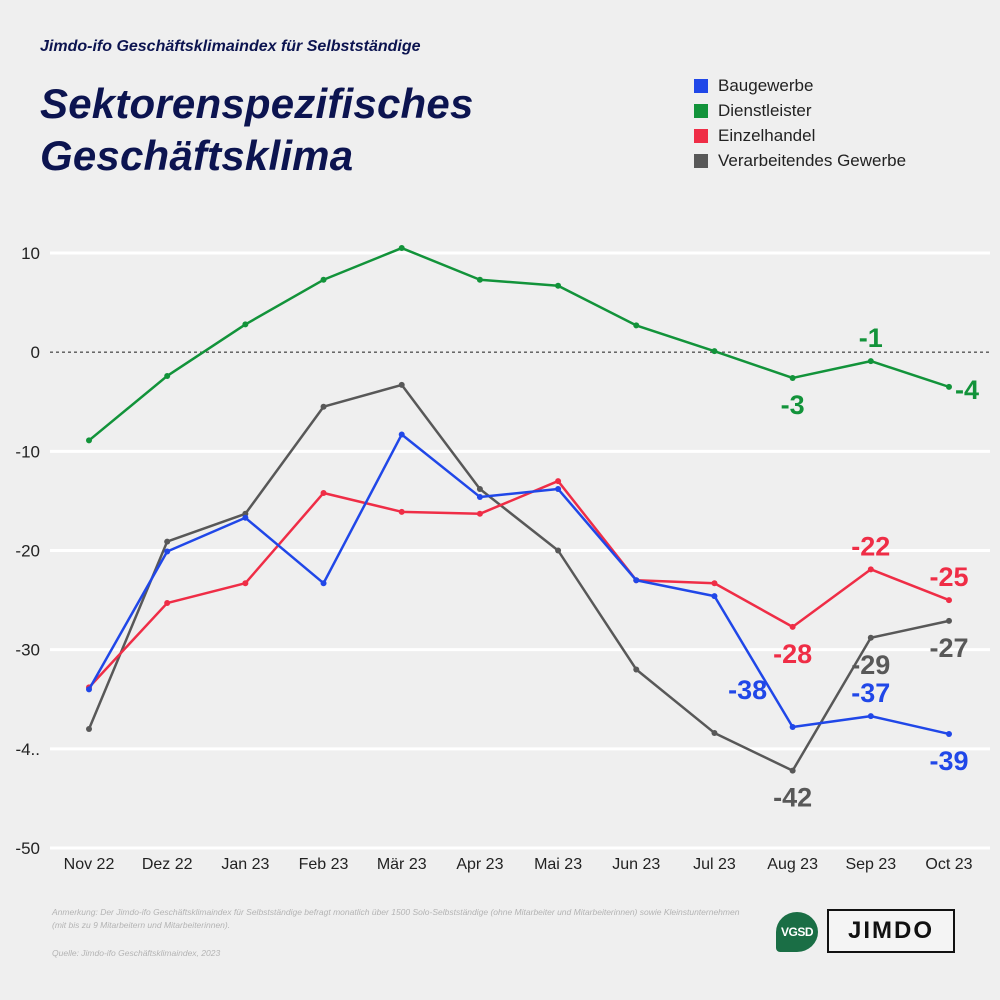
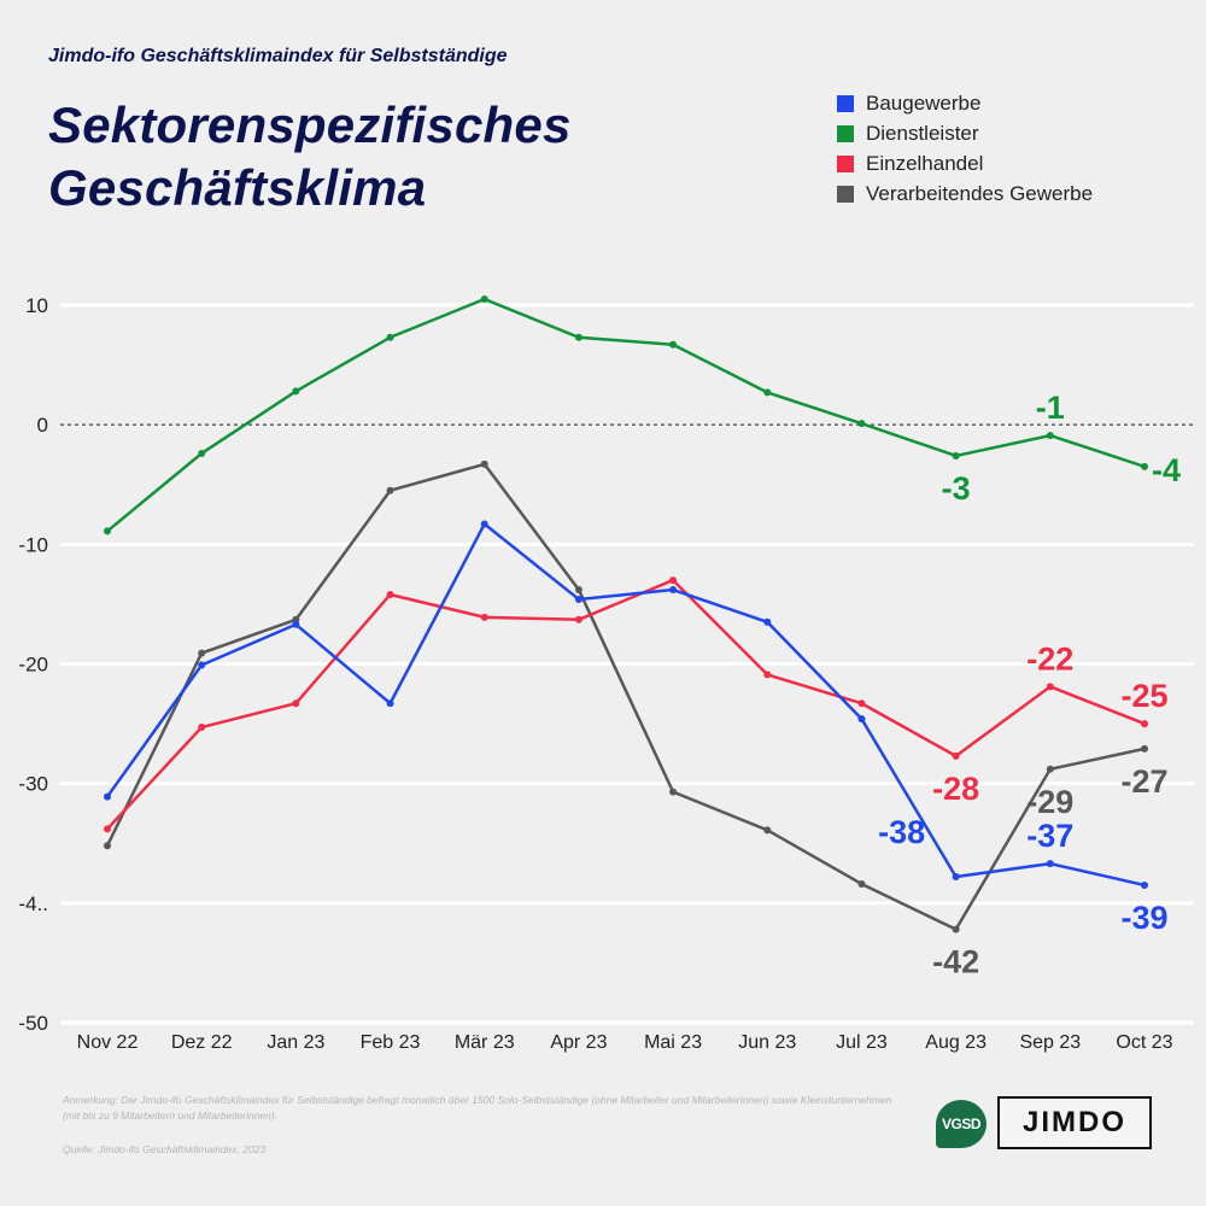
Baugewerbe/Nov 22: -34 -> -31
Verarbeitendes Gewerbe/Nov 22: -38 -> -35
Verarbeitendes Gewerbe/Mai 23: -20 -> -31
Baugewerbe/Jun 23: -23 -> -16
Einzelhandel/Jun 23: -23 -> -21
Verarbeitendes Gewerbe/Jun 23: -32 -> -34
